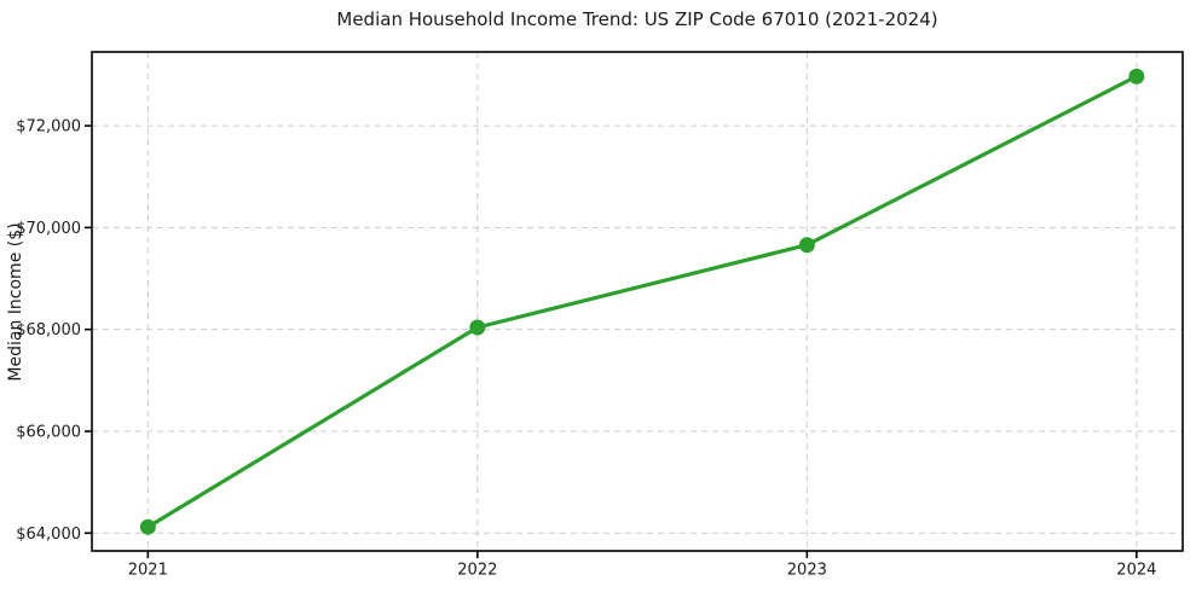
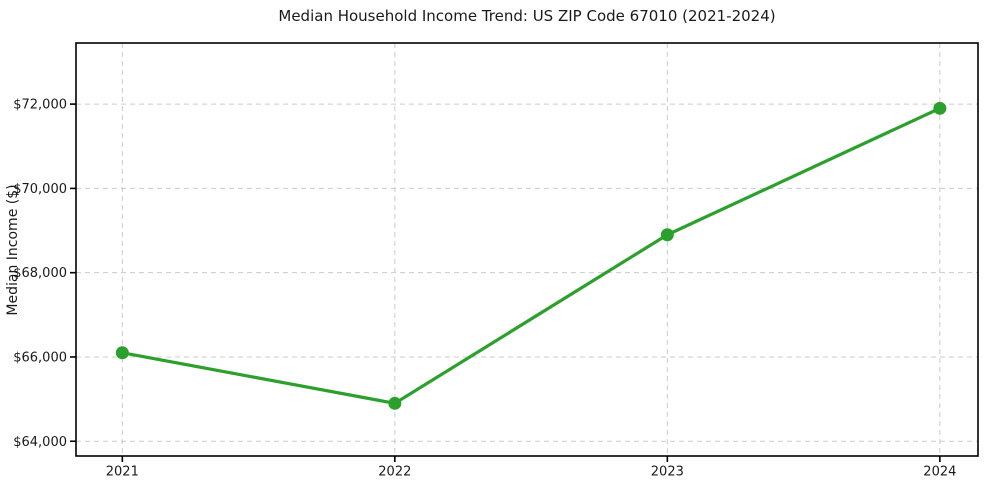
2021: $64100 -> $66100
2022: $68000 -> $64900
2023: $69700 -> $68900
2024: $73000 -> $71900
